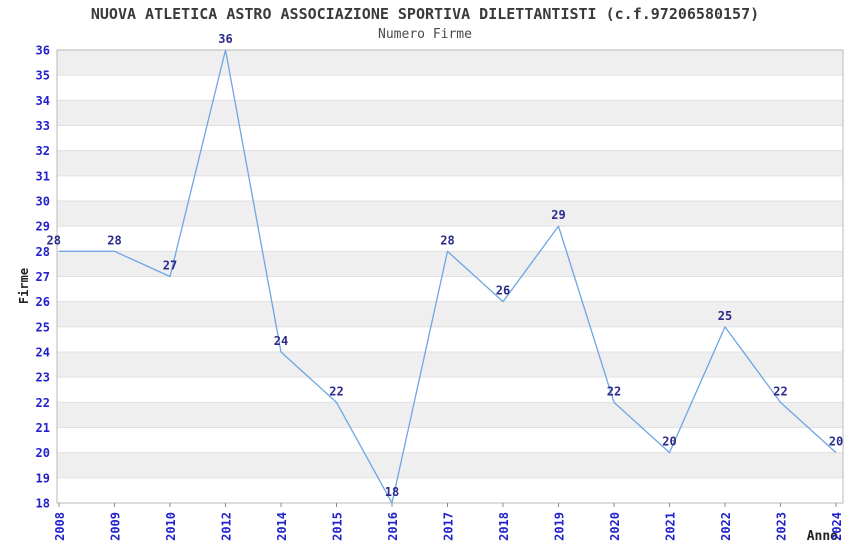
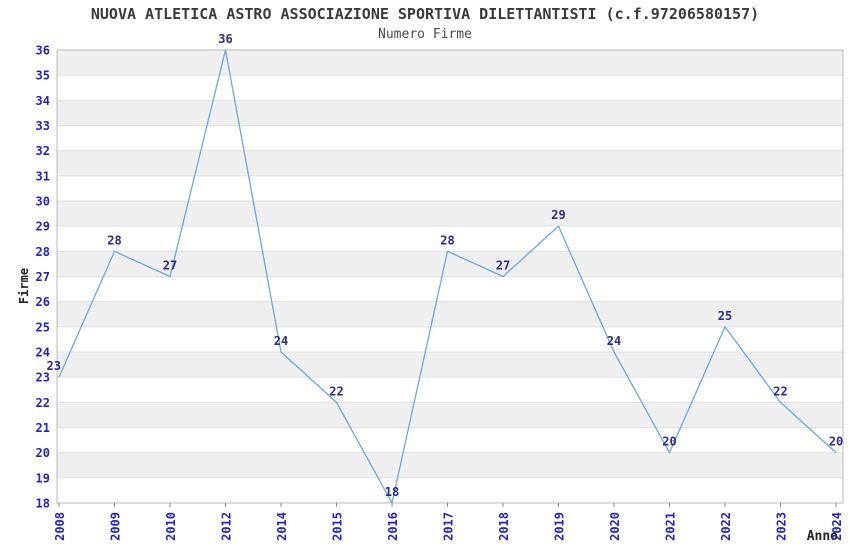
2008: 28 -> 23
2018: 26 -> 27
2020: 22 -> 24
